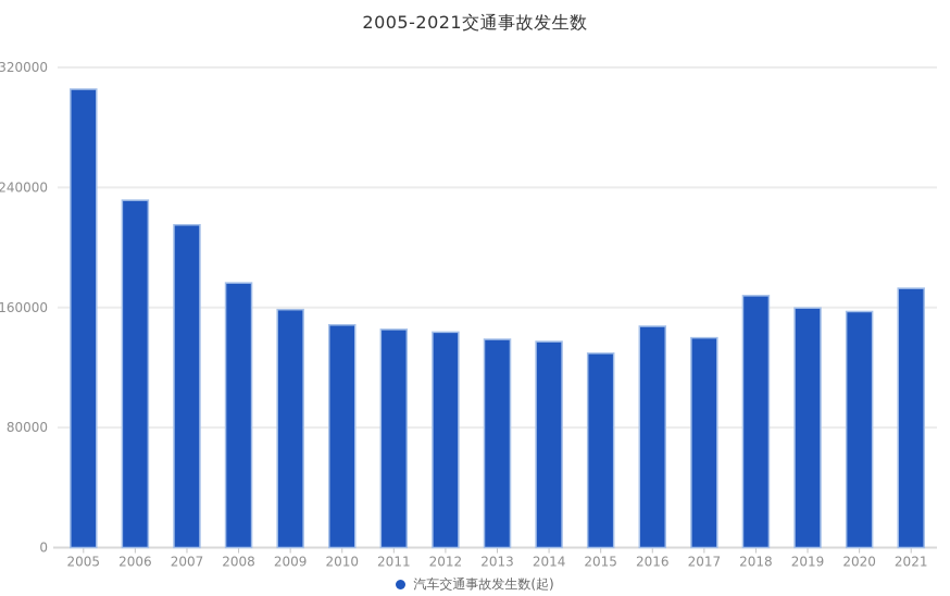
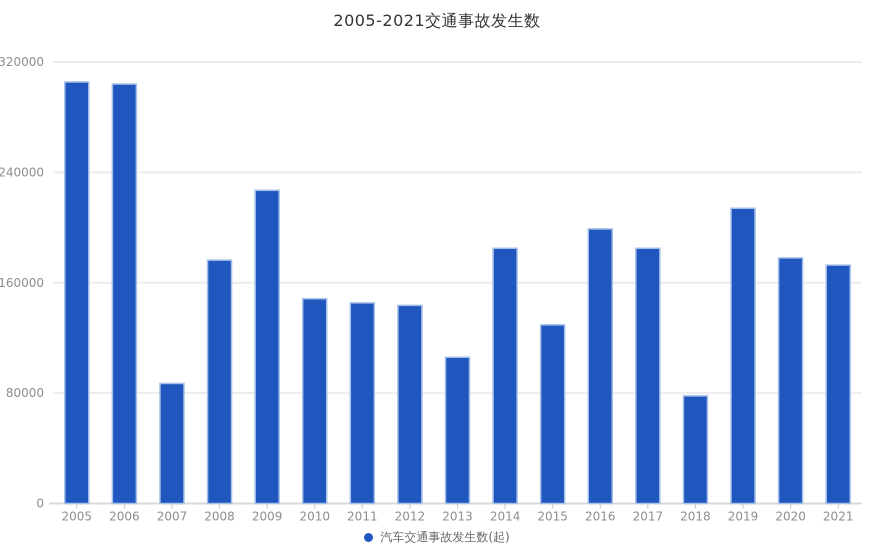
2006: 232000 -> 304000
2007: 215000 -> 87000
2009: 159000 -> 227000
2013: 139000 -> 106000
2014: 137000 -> 185000
2016: 148000 -> 199000
2017: 140000 -> 185000
2018: 168000 -> 78000
2019: 160000 -> 214000
2020: 157000 -> 178000
